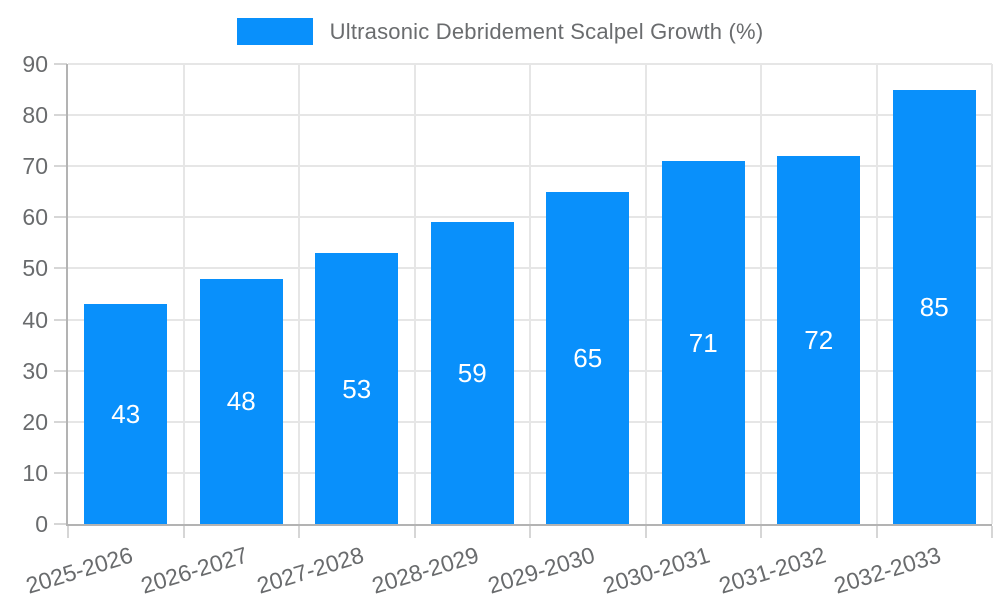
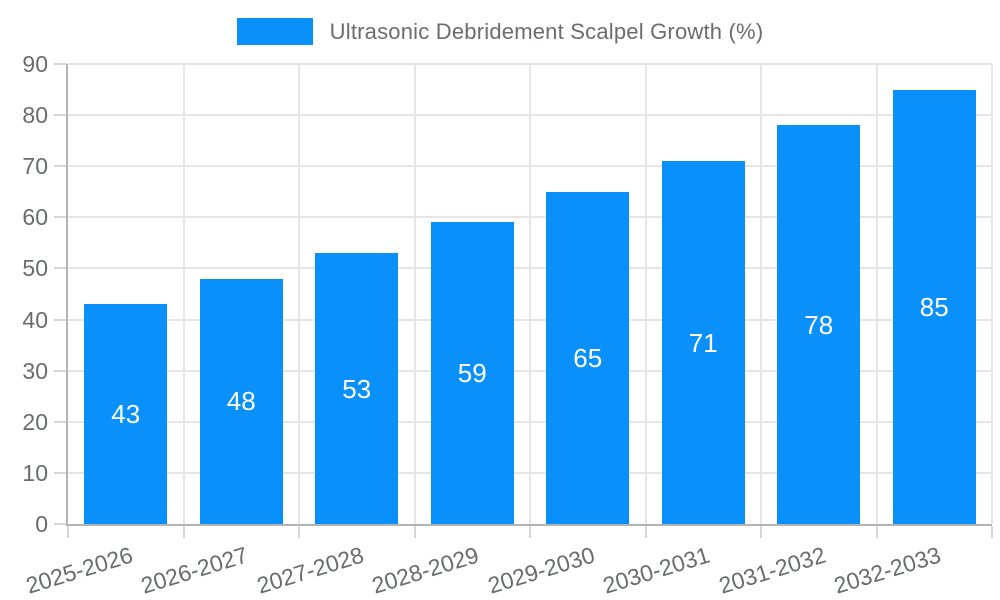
2031-2032: 72 -> 78
